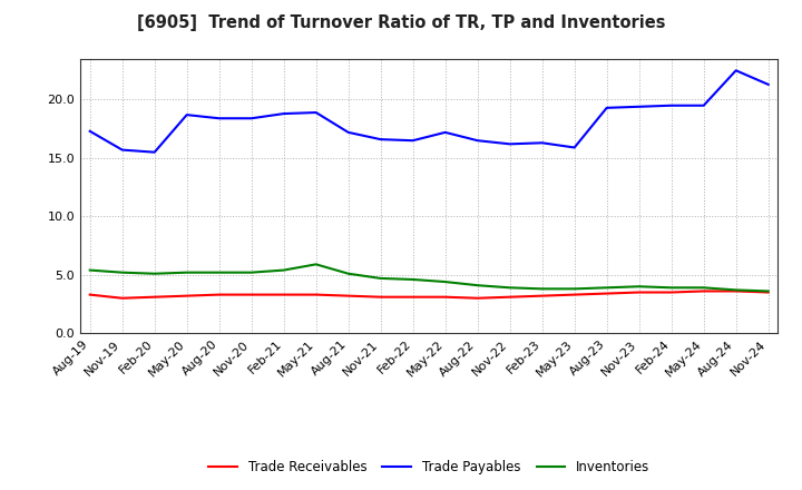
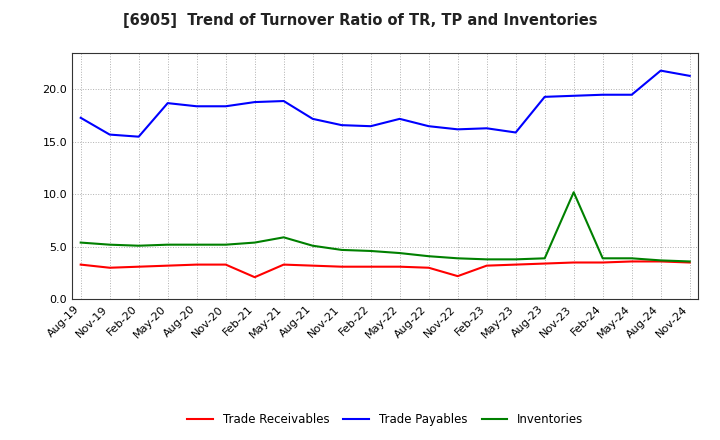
Trade Receivables/Feb-21: 3.3 -> 2.1
Trade Receivables/Nov-22: 3.1 -> 2.2
Inventories/Nov-23: 4.0 -> 10.2
Trade Payables/Aug-24: 22.5 -> 21.8
